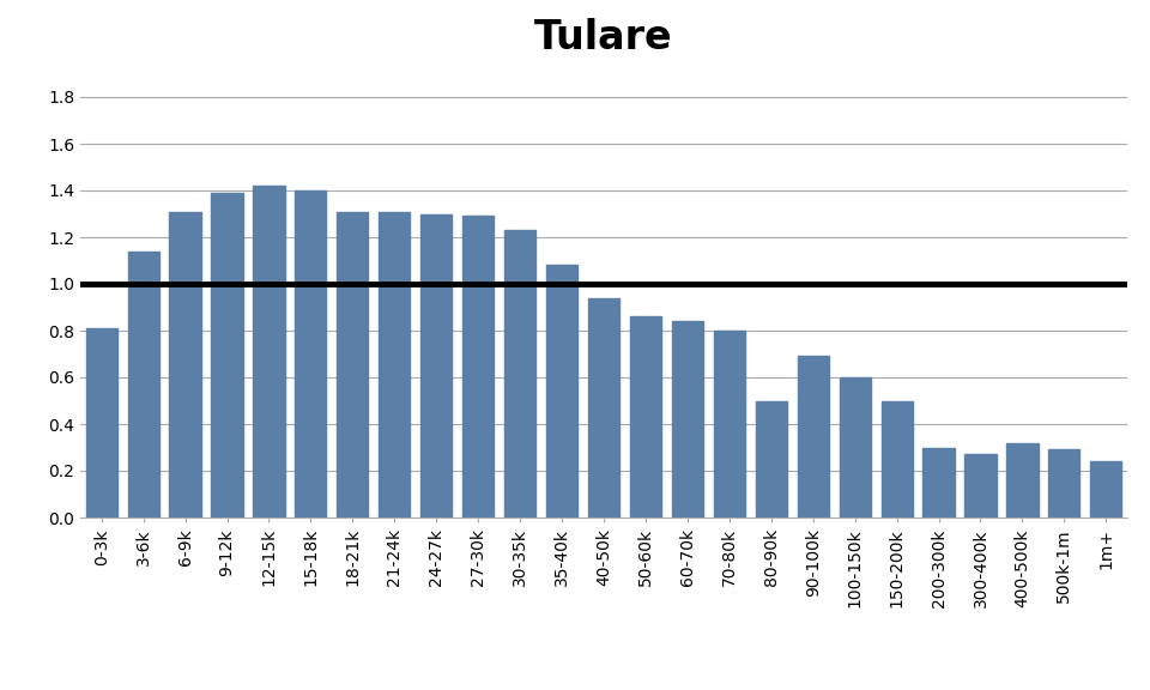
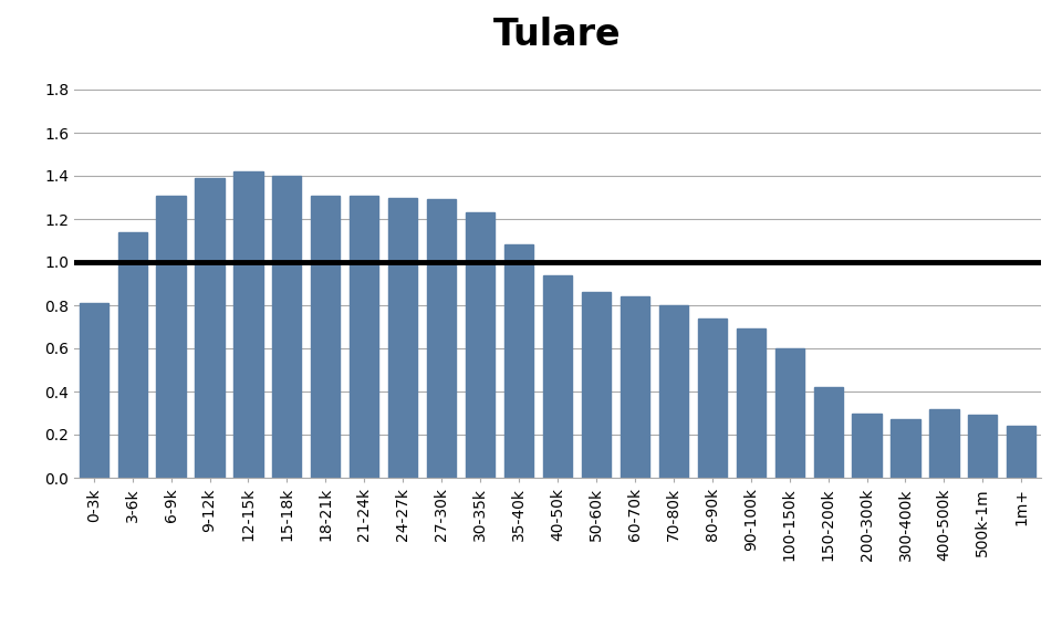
80-90k: 0.50 -> 0.74
150-200k: 0.50 -> 0.42
